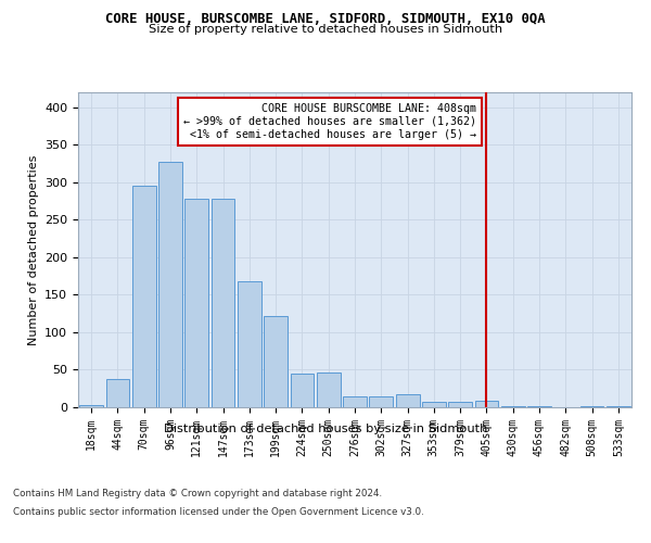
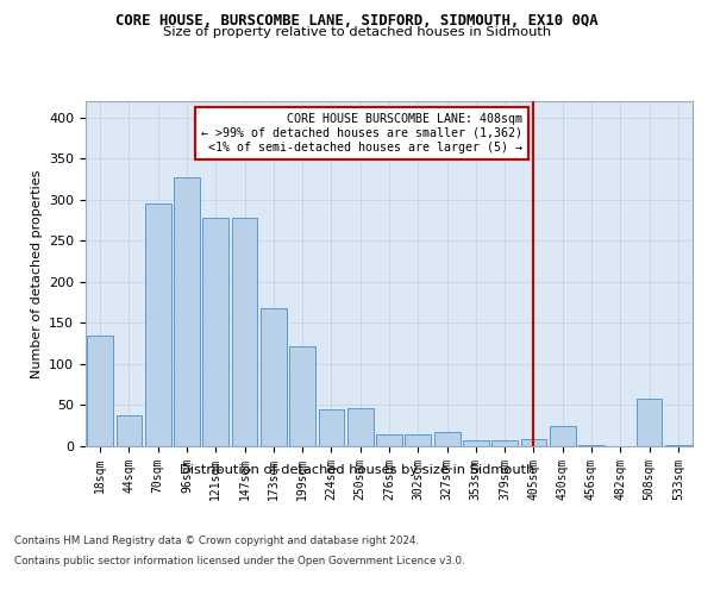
18sqm: 3 -> 134
430sqm: 2 -> 24
508sqm: 2 -> 58
